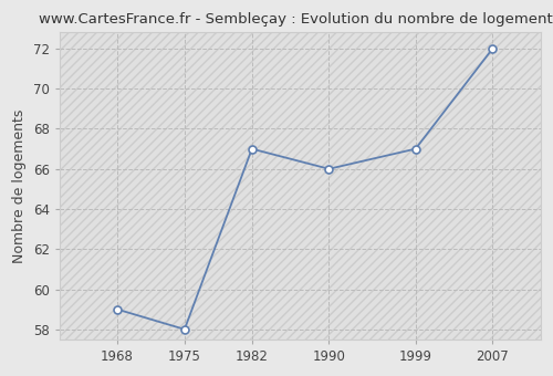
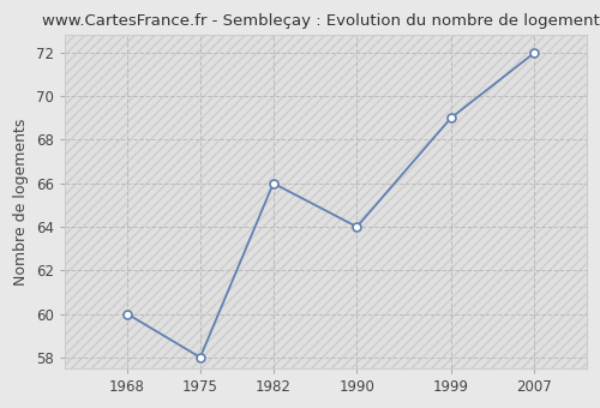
1968: 59 -> 60
1982: 67 -> 66
1990: 66 -> 64
1999: 67 -> 69
